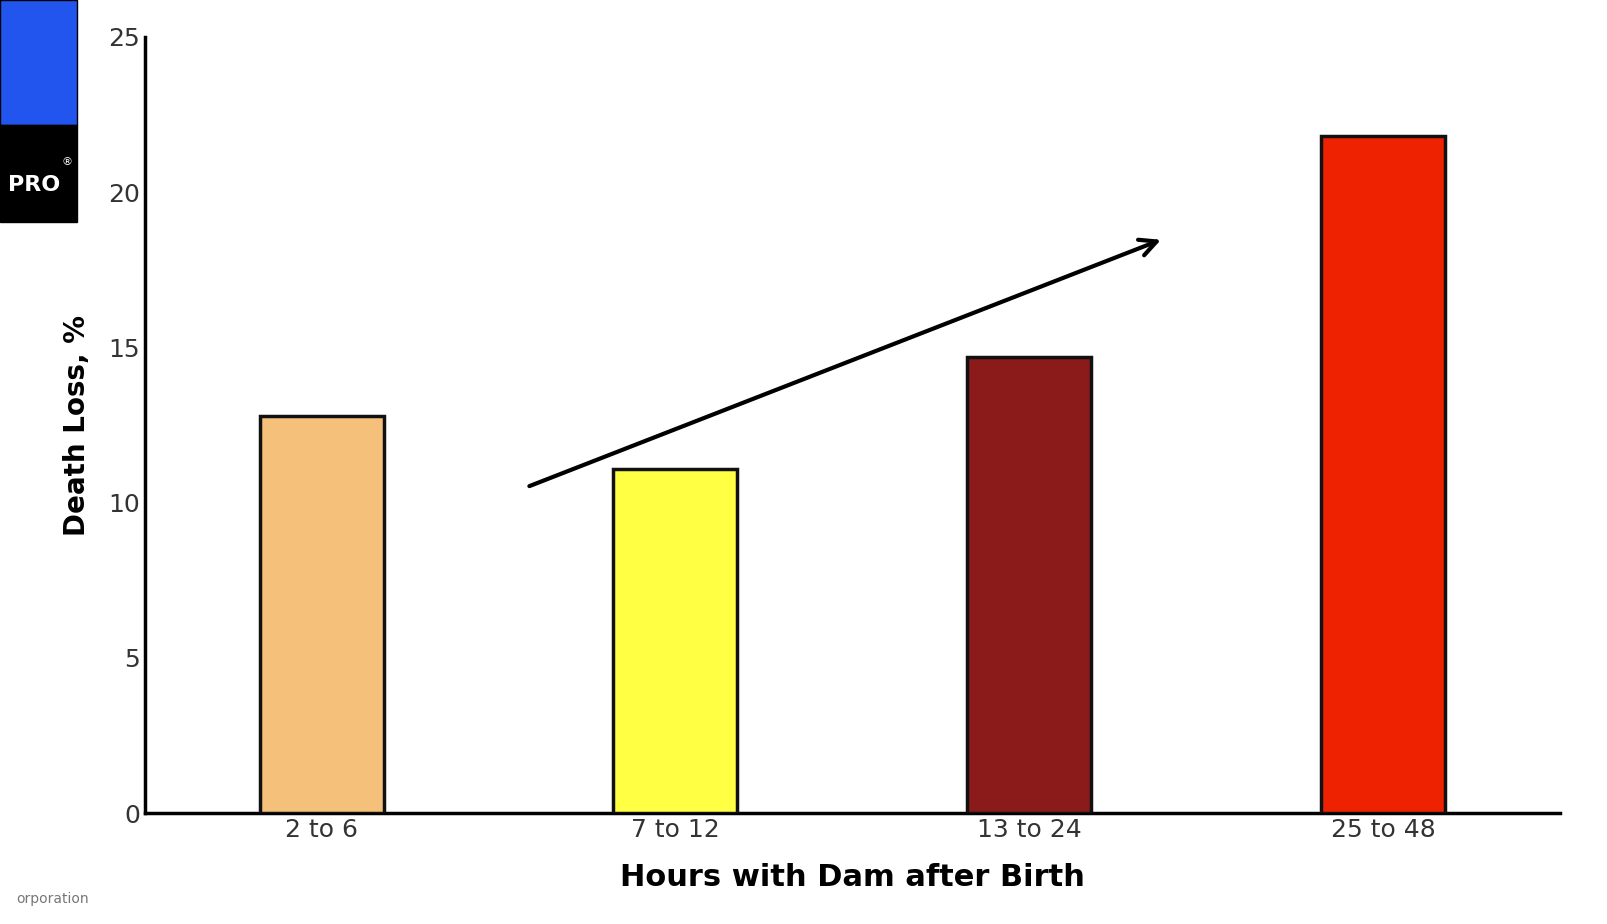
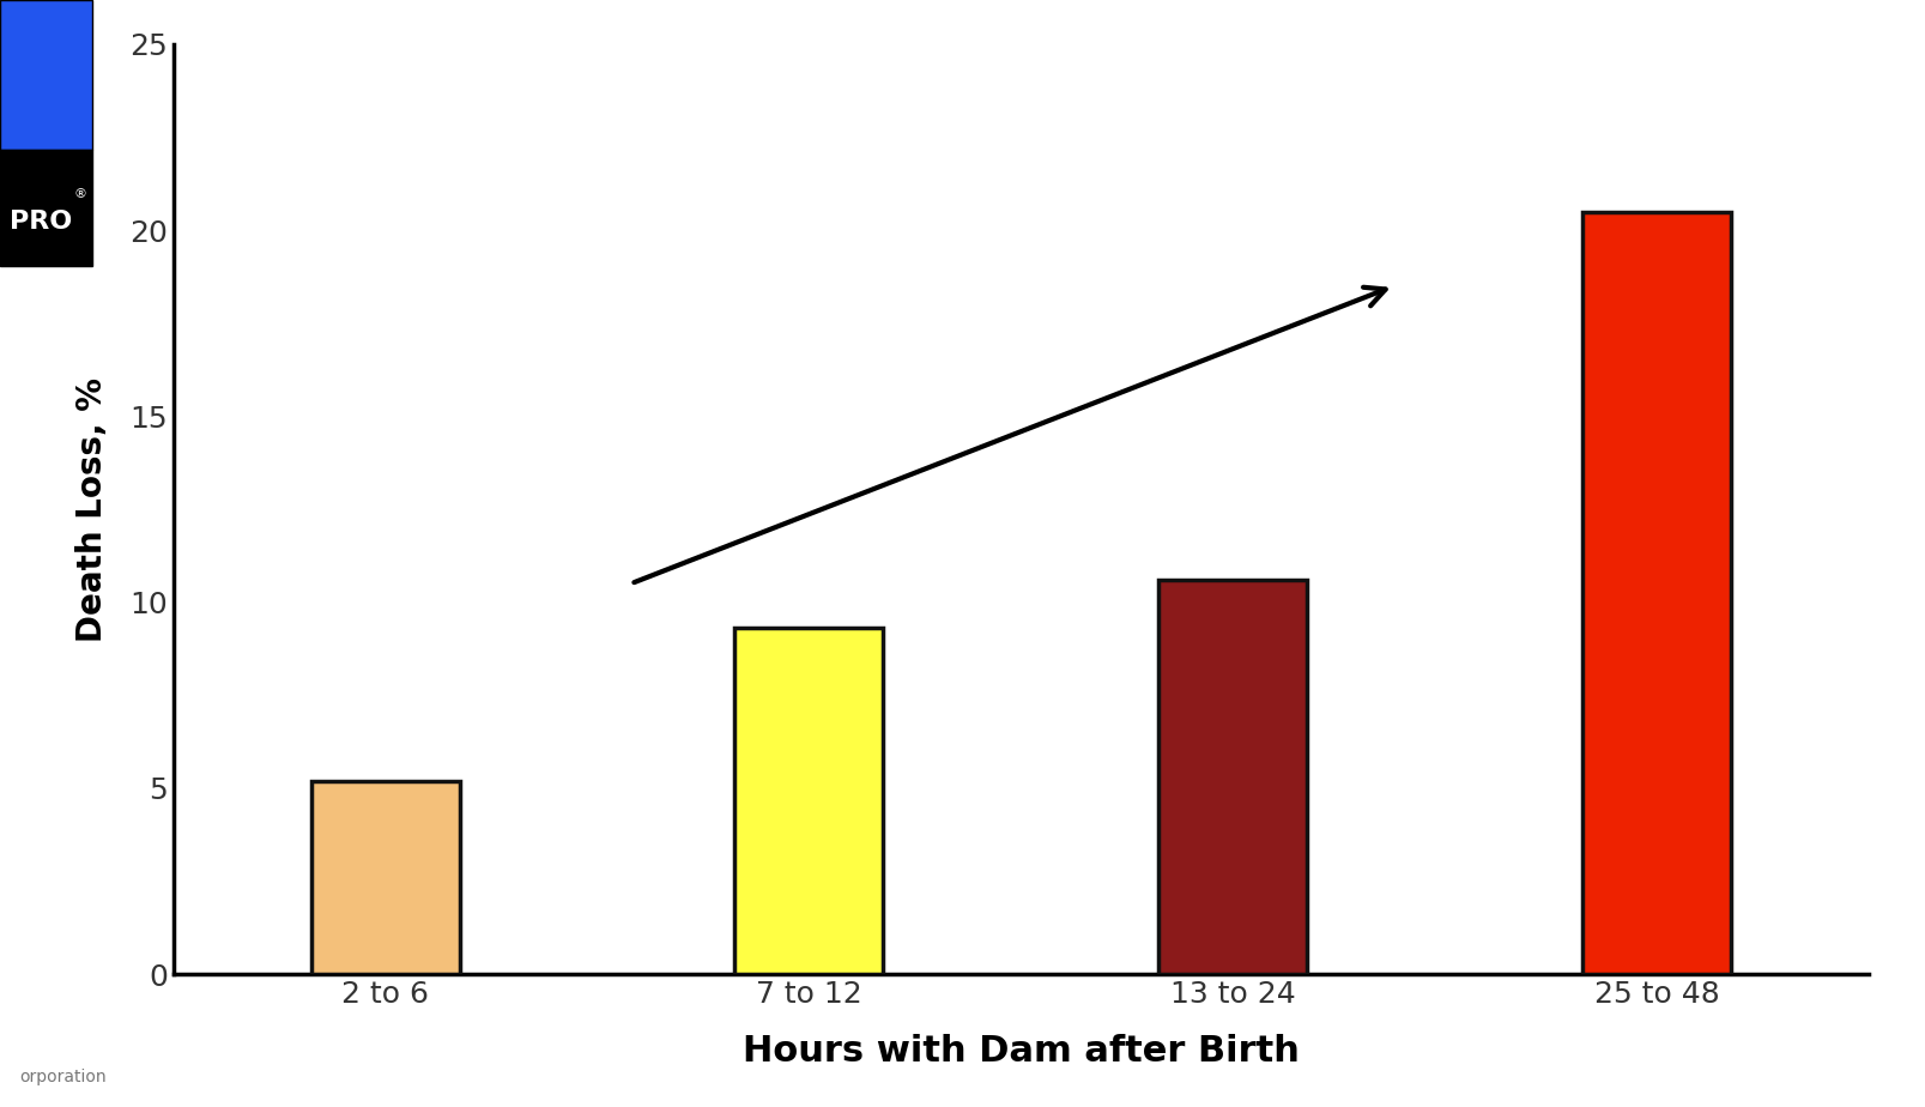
2 to 6: 12.8 -> 5.2
7 to 12: 11.1 -> 9.3
13 to 24: 14.7 -> 10.6
25 to 48: 21.8 -> 20.5
